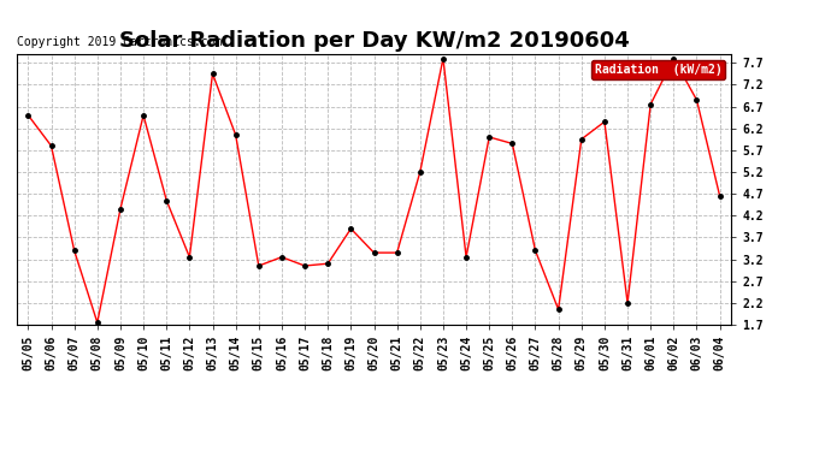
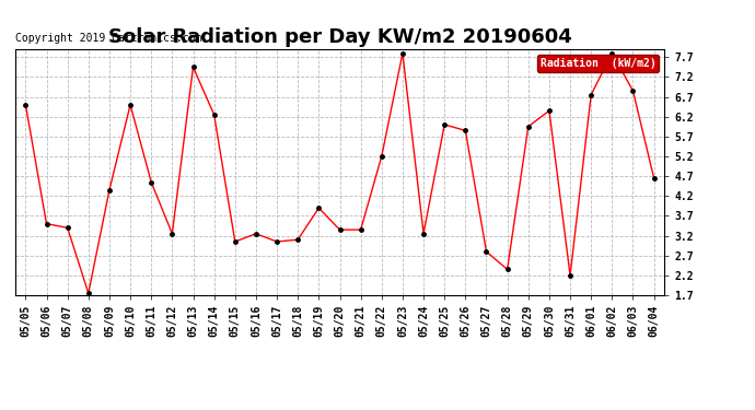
05/06: 5.80 -> 3.50
05/14: 6.05 -> 6.25
05/27: 3.40 -> 2.80
05/28: 2.05 -> 2.35
